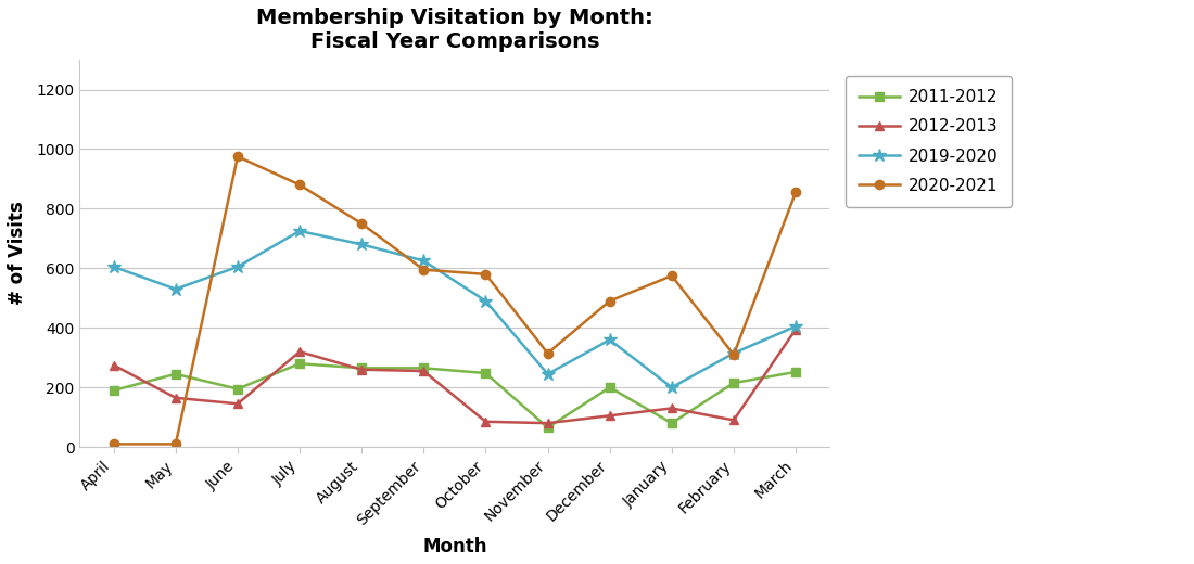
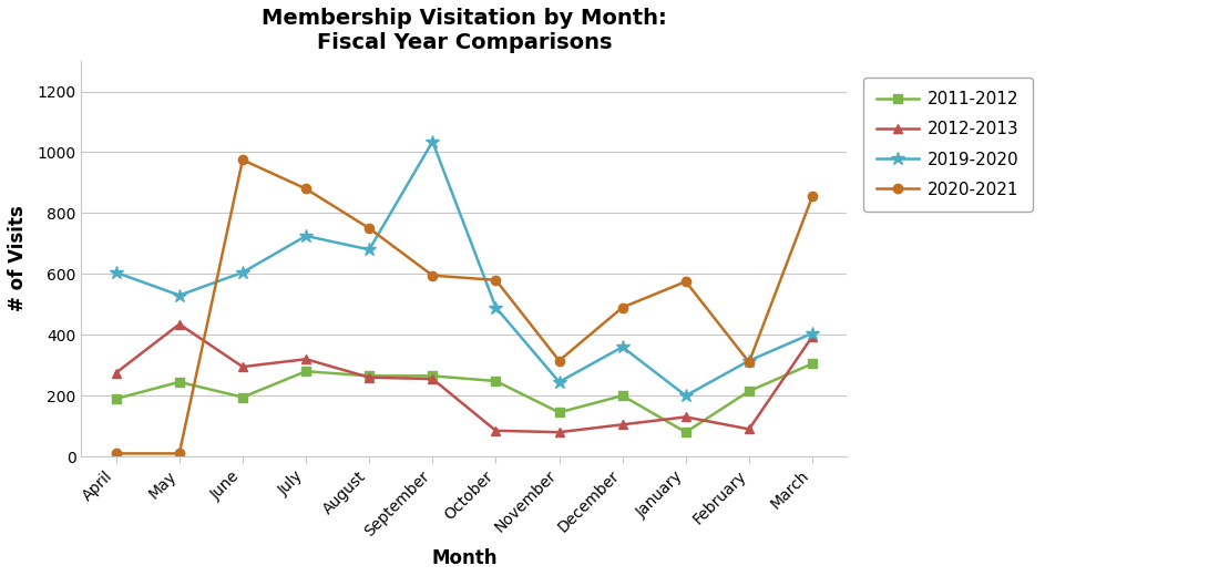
2012-2013/May: 165 -> 435
2012-2013/June: 145 -> 295
2019-2020/September: 625 -> 1035
2011-2012/November: 65 -> 145
2011-2012/March: 252 -> 305
